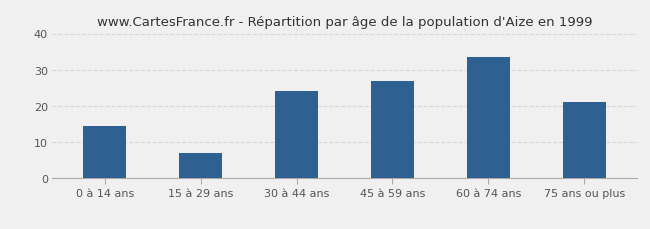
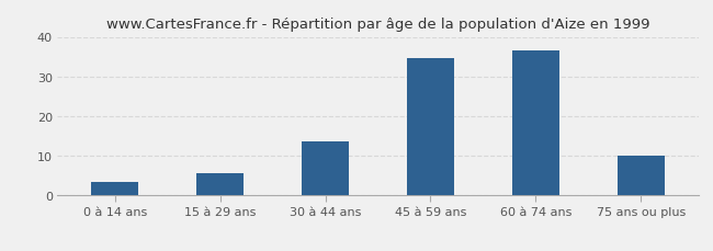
0 à 14 ans: 14.5 -> 3.5
15 à 29 ans: 7.0 -> 5.5
30 à 44 ans: 24.0 -> 13.5
45 à 59 ans: 27.0 -> 34.5
60 à 74 ans: 33.5 -> 36.5
75 ans ou plus: 21.0 -> 10.0
